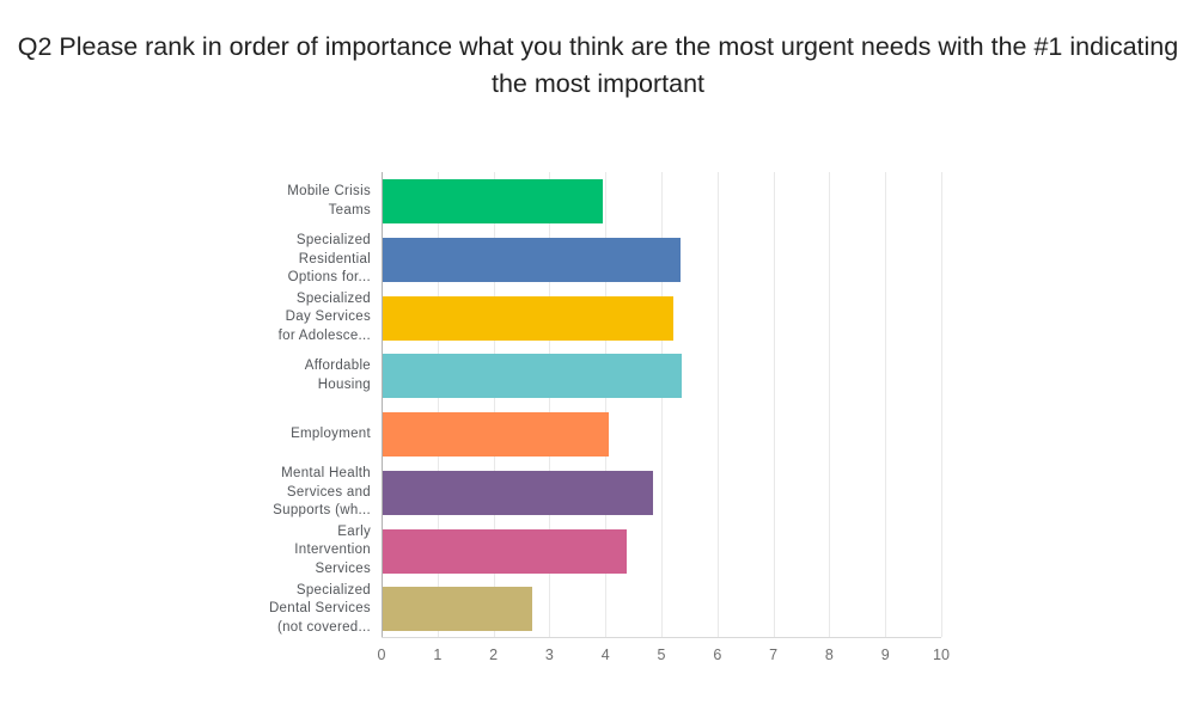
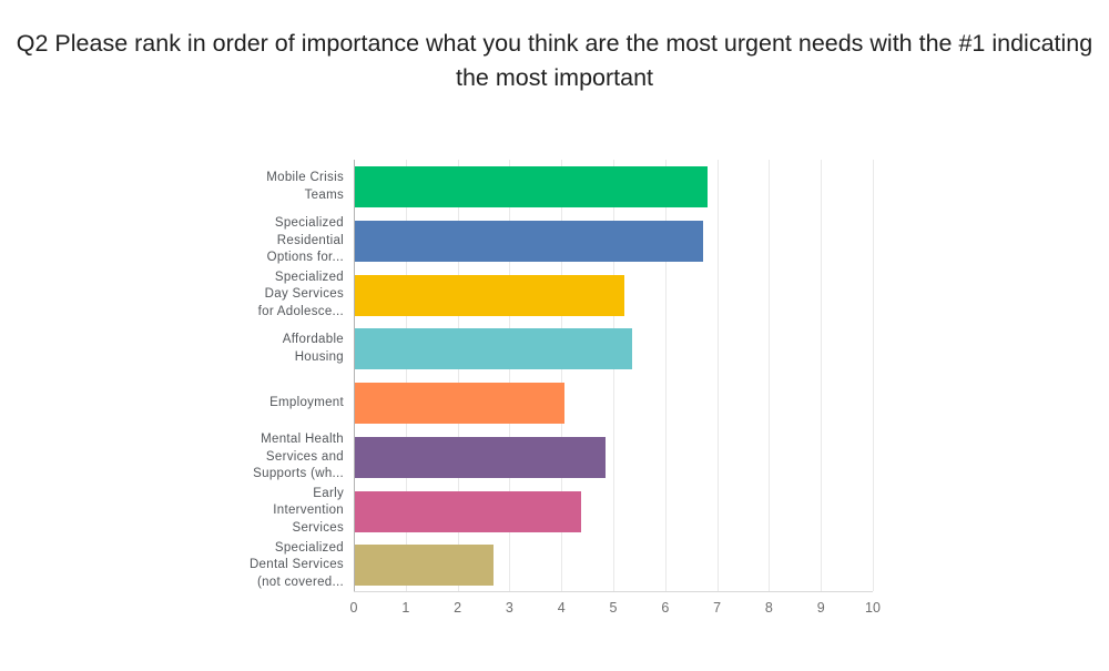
Mobile Crisis Teams: 3.9 -> 6.8
Specialized Residential Options for...: 5.3 -> 6.7
